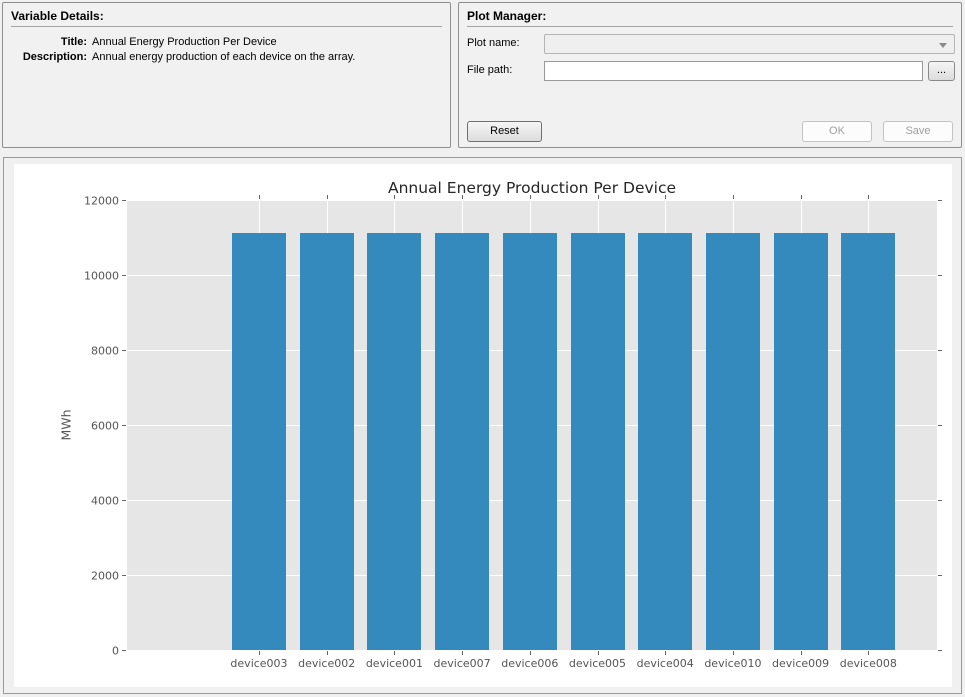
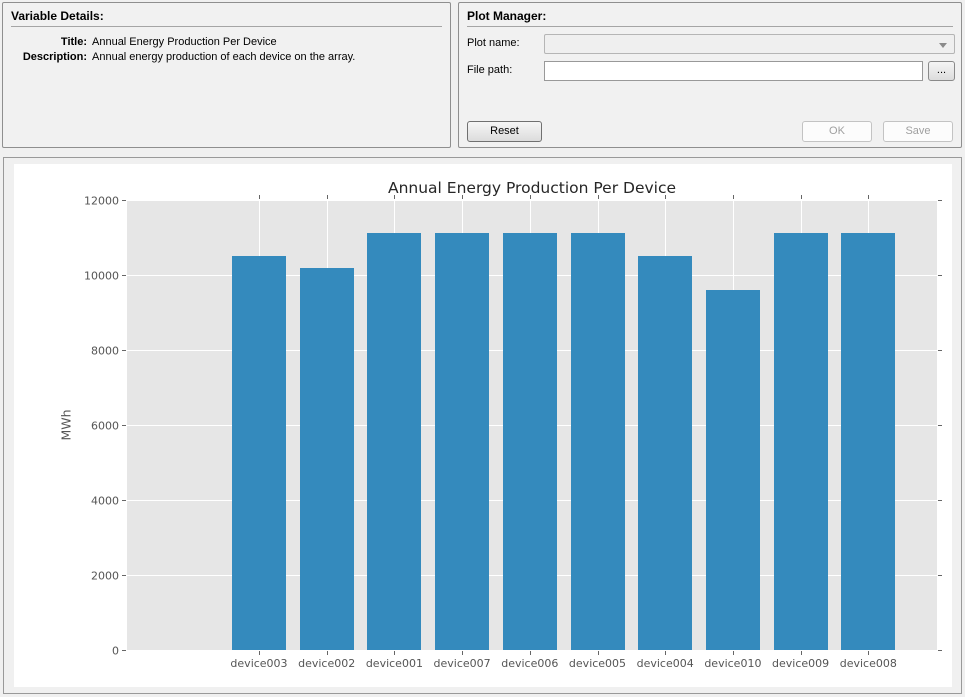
device003: 11100 -> 10500
device002: 11100 -> 10200
device004: 11100 -> 10500
device010: 11100 -> 9600
